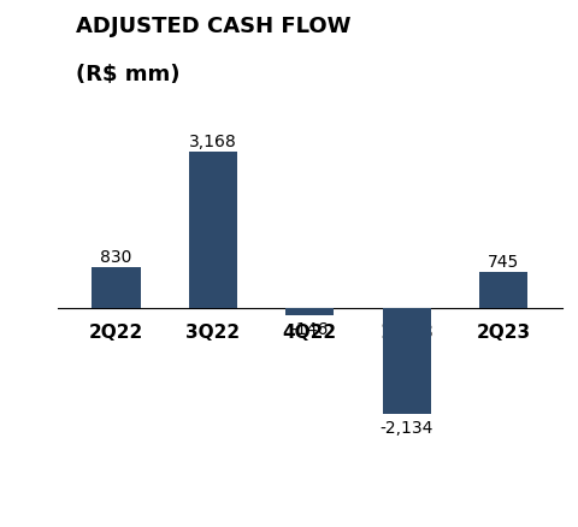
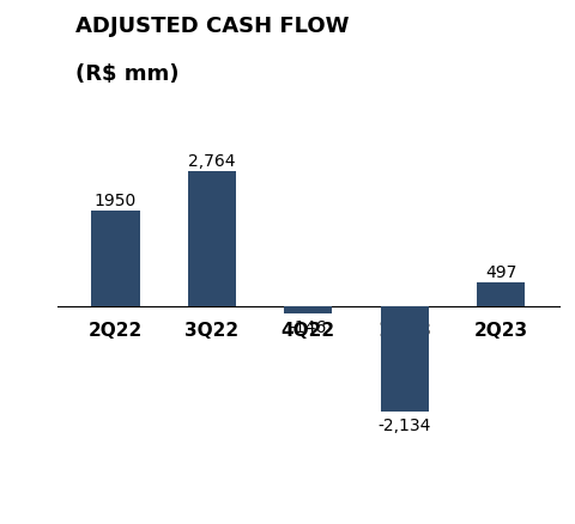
2Q22: 830 -> 1950
3Q22: 3,168 -> 2,764
2Q23: 745 -> 497
